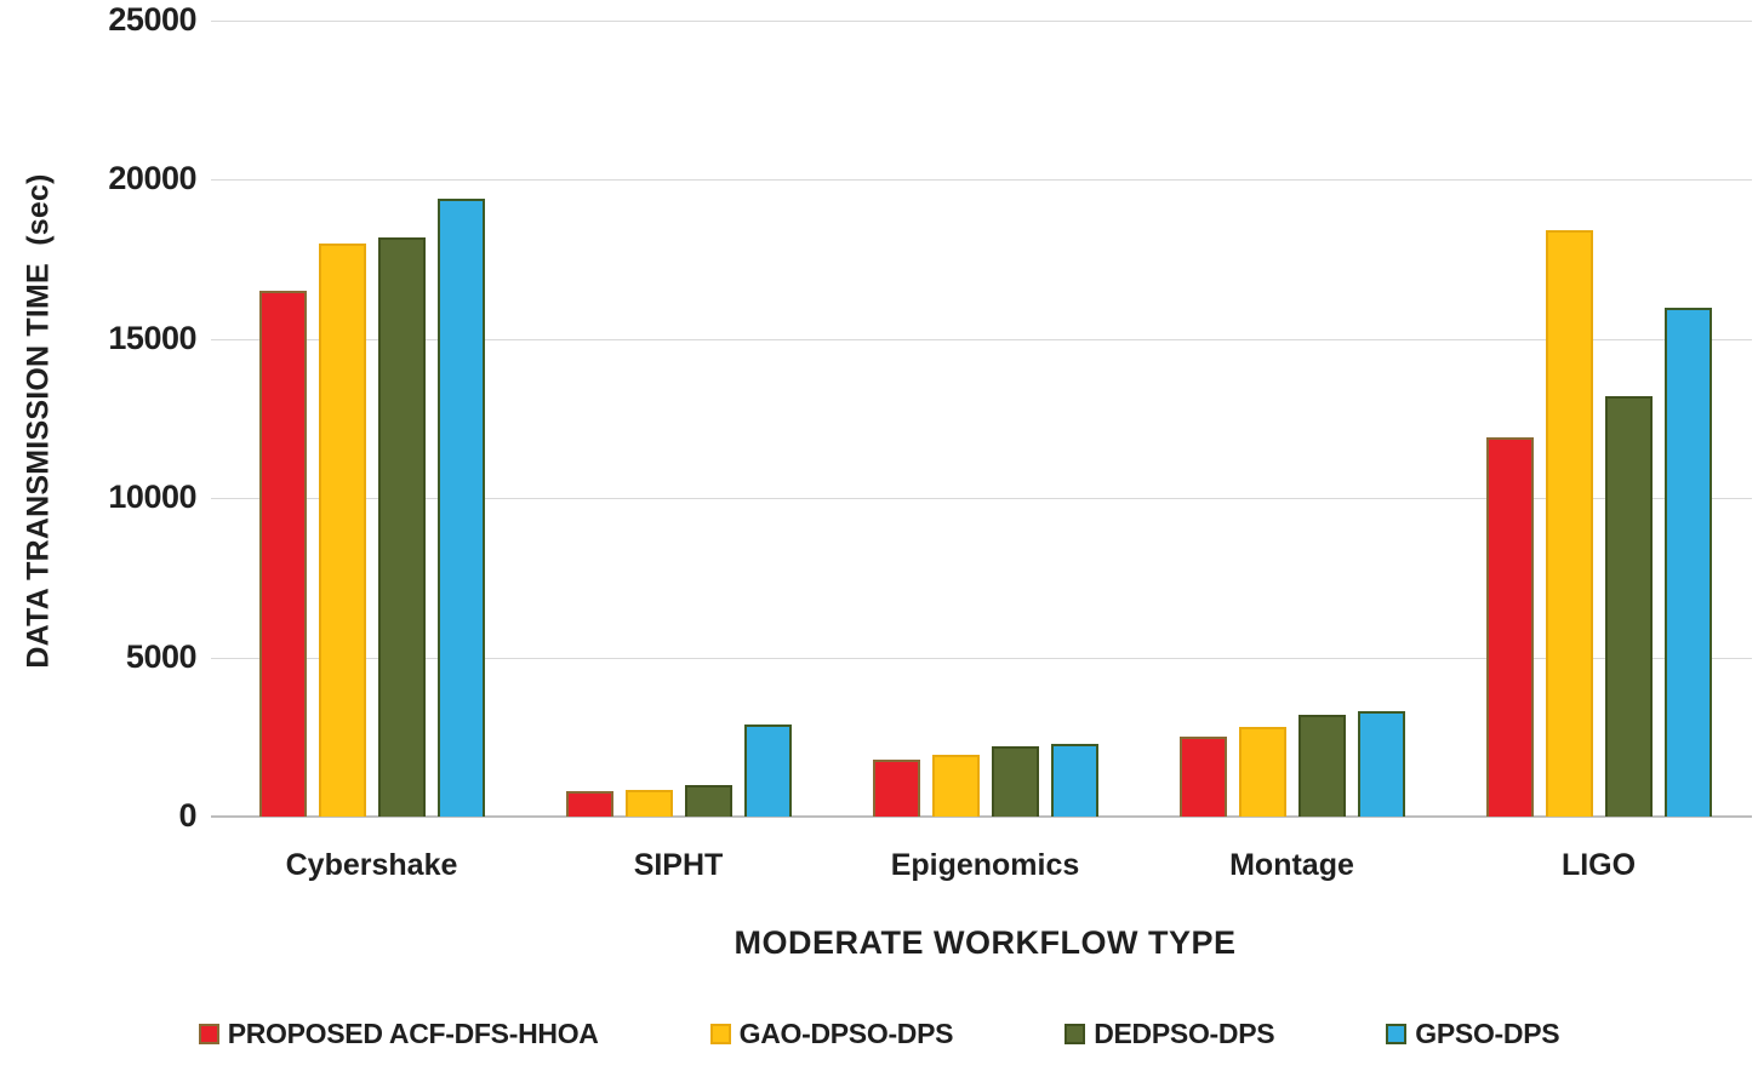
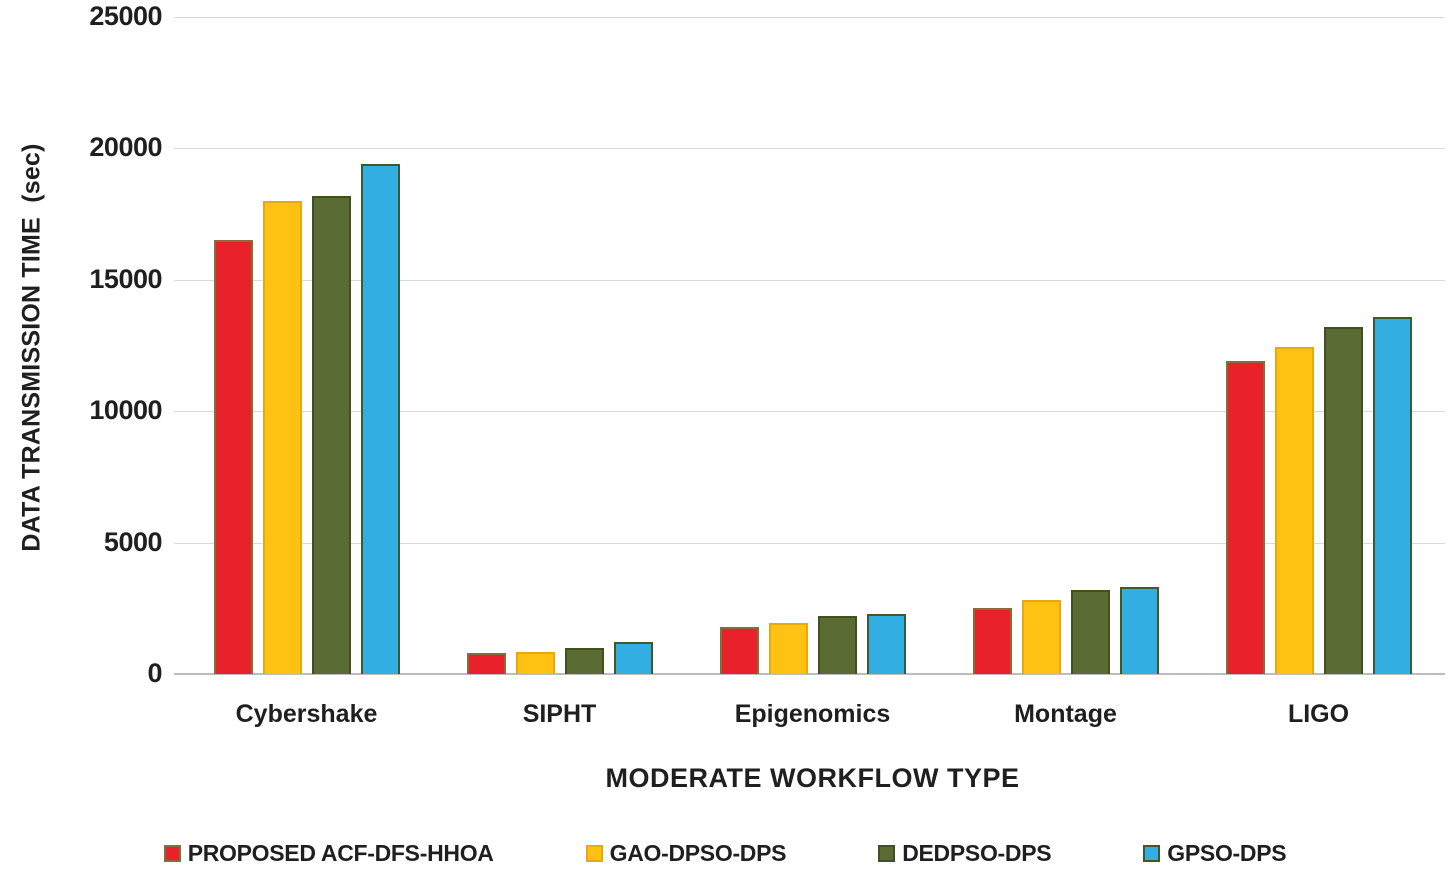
GPSO-DPS/SIPHT: 2900 -> 1200
GAO-DPSO-DPS/LIGO: 18400 -> 12400
GPSO-DPS/LIGO: 16000 -> 13600
